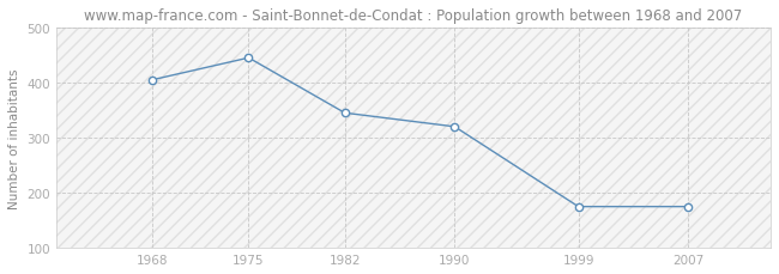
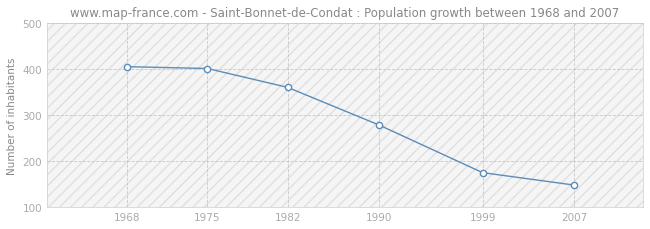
1975: 445 -> 401
1982: 345 -> 360
1990: 320 -> 278
2007: 175 -> 148
